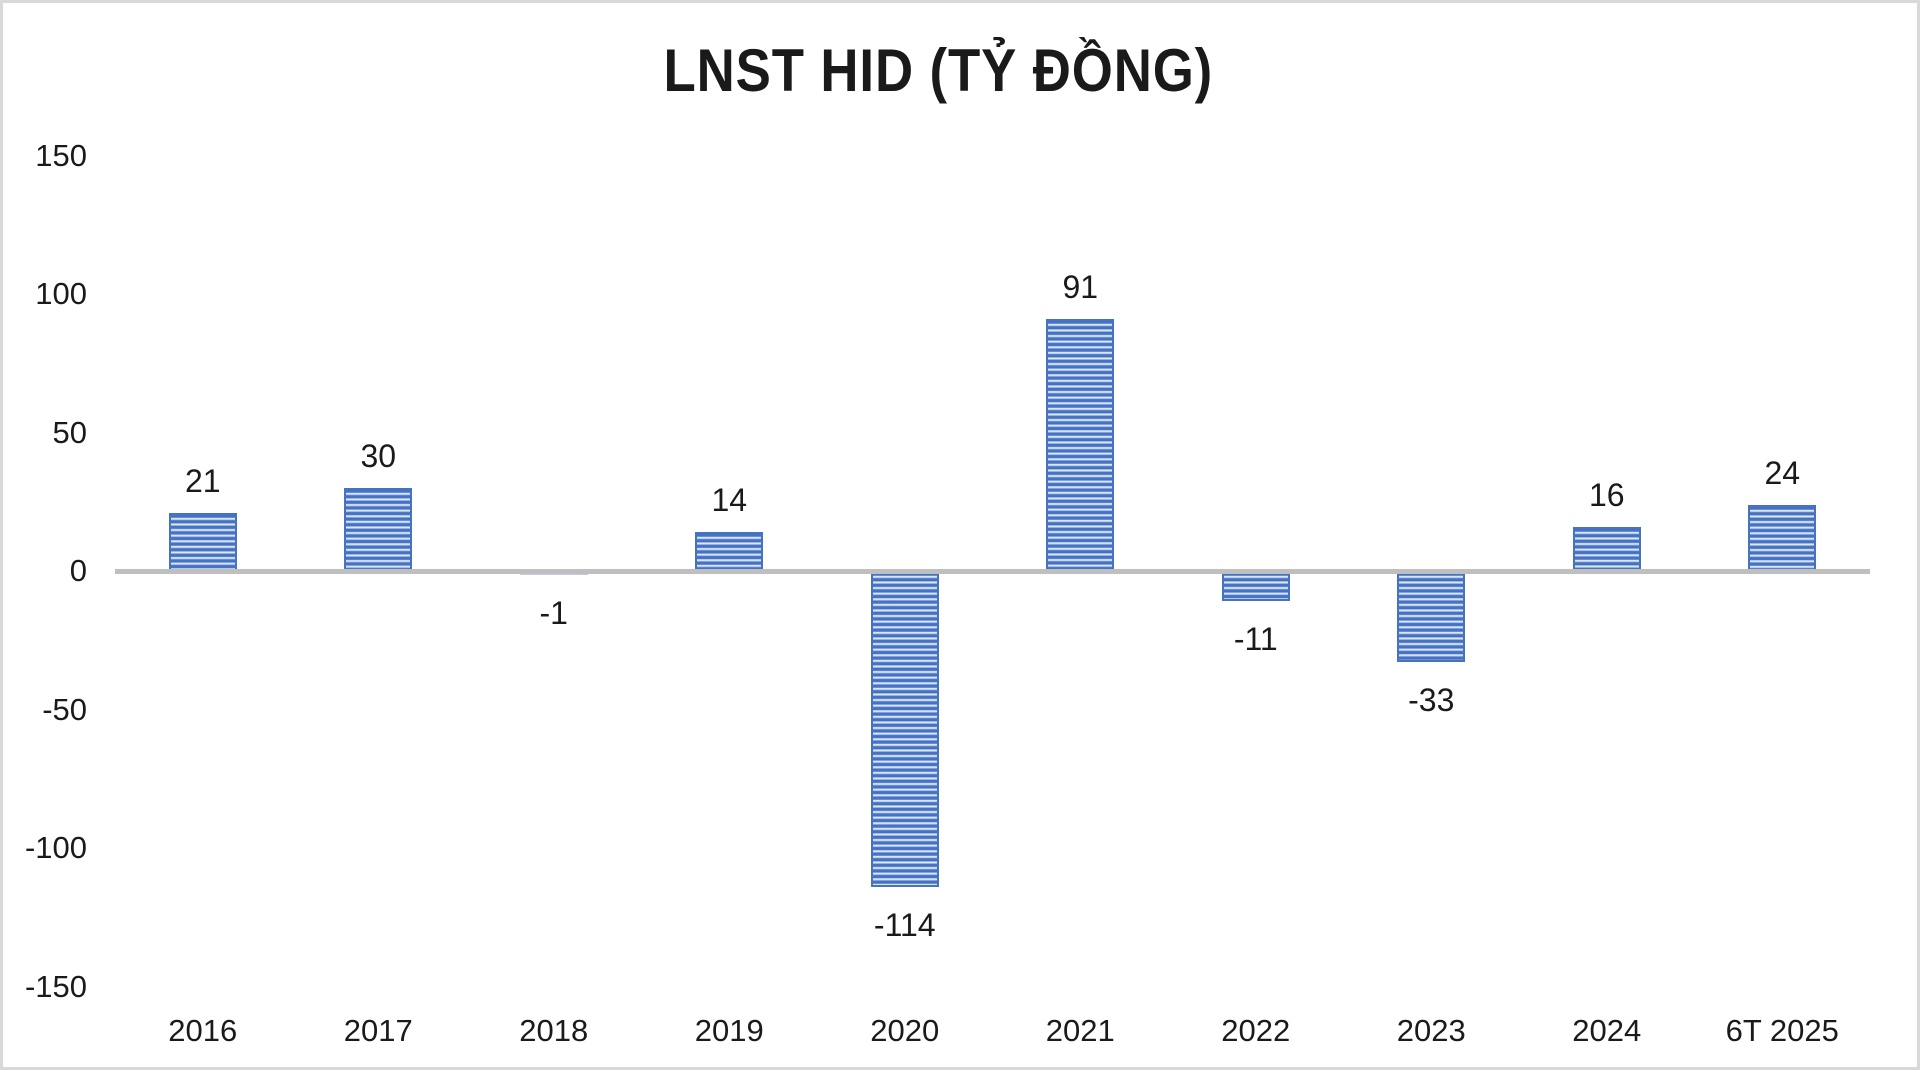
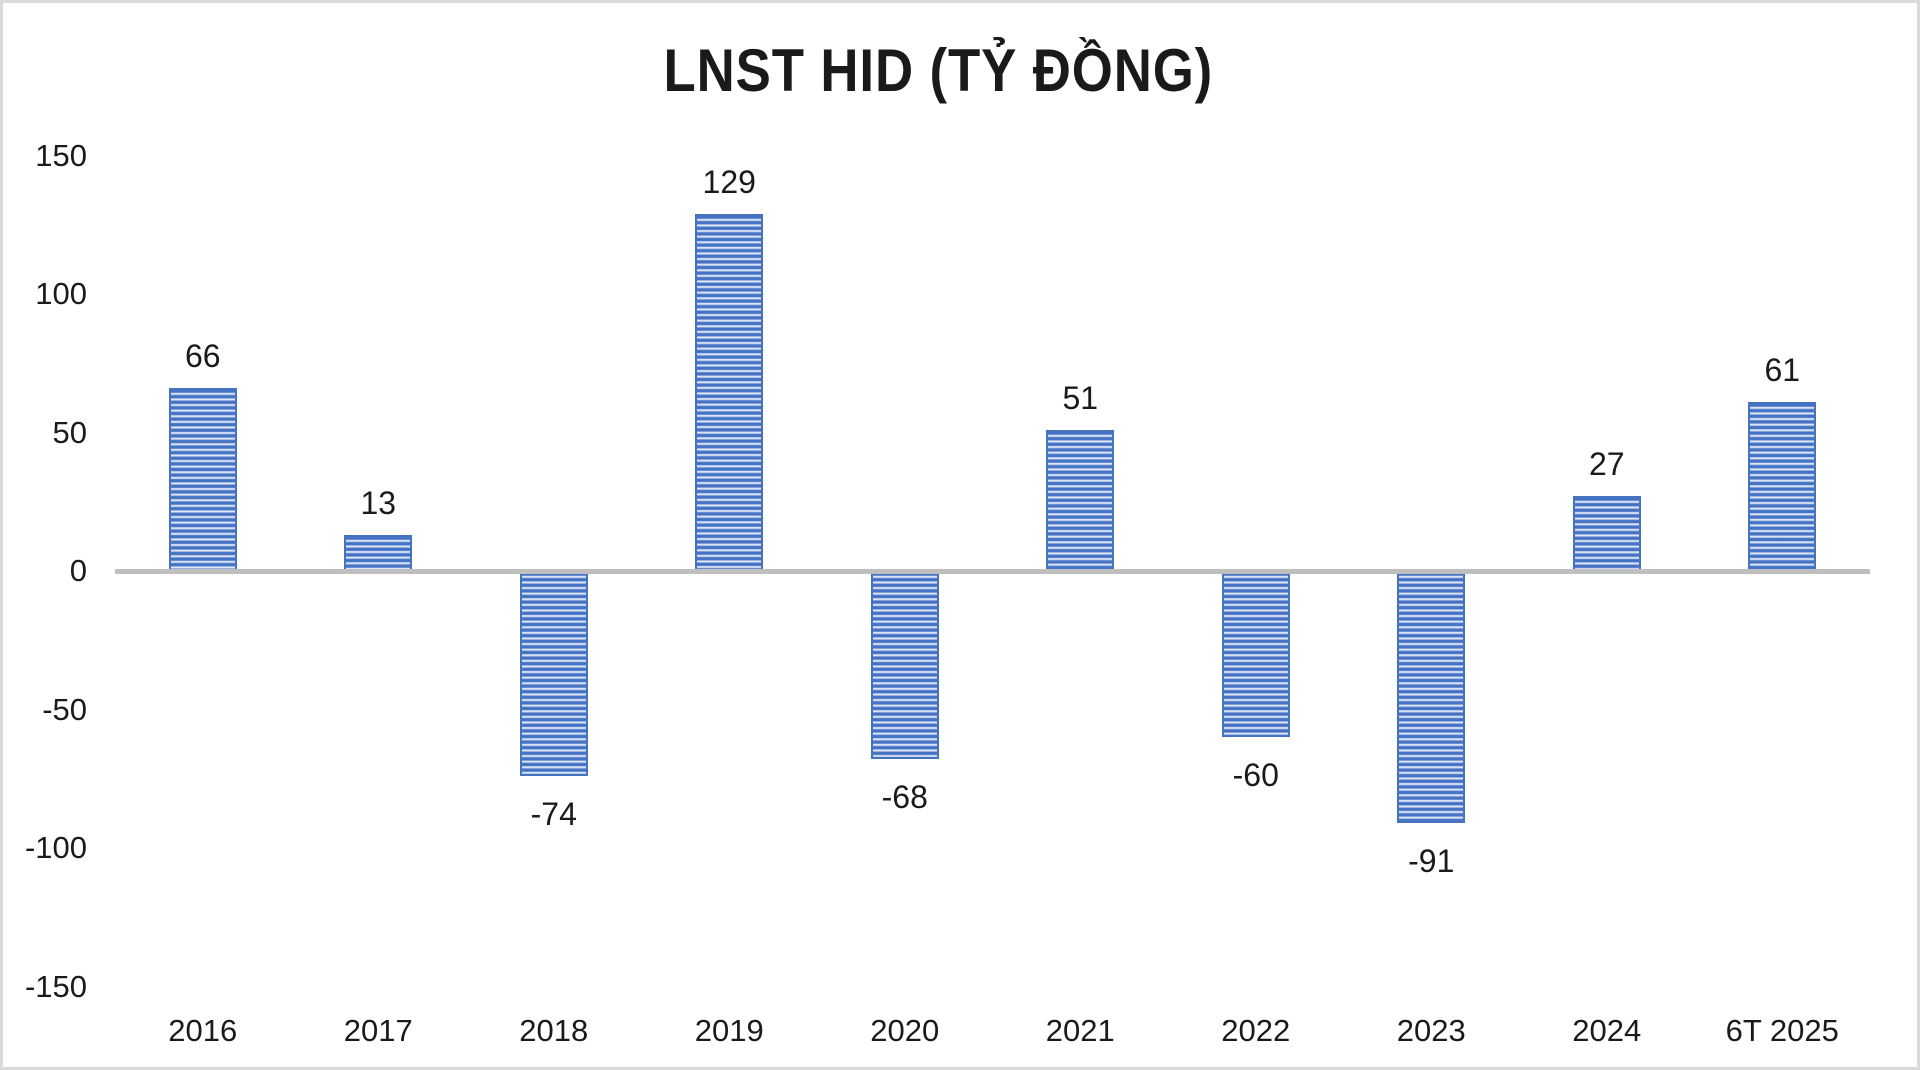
2016: 21 -> 66
2017: 30 -> 13
2018: -1 -> -74
2019: 14 -> 129
2020: -114 -> -68
2021: 91 -> 51
2022: -11 -> -60
2023: -33 -> -91
2024: 16 -> 27
6T 2025: 24 -> 61
